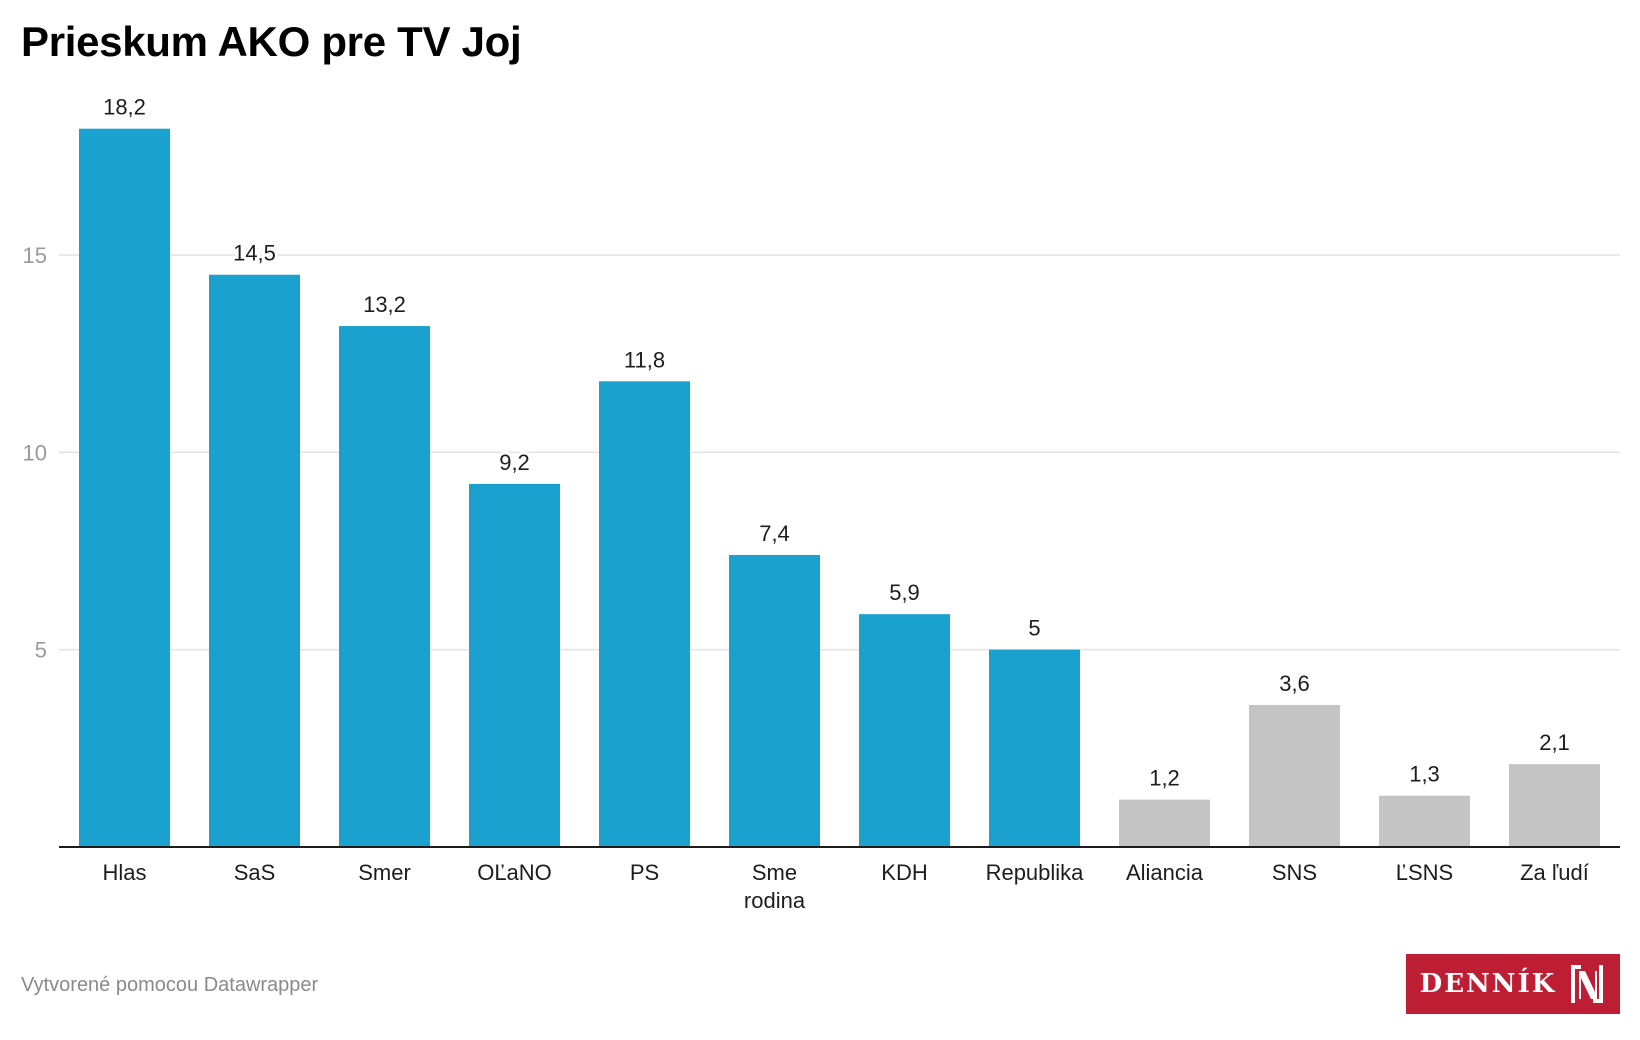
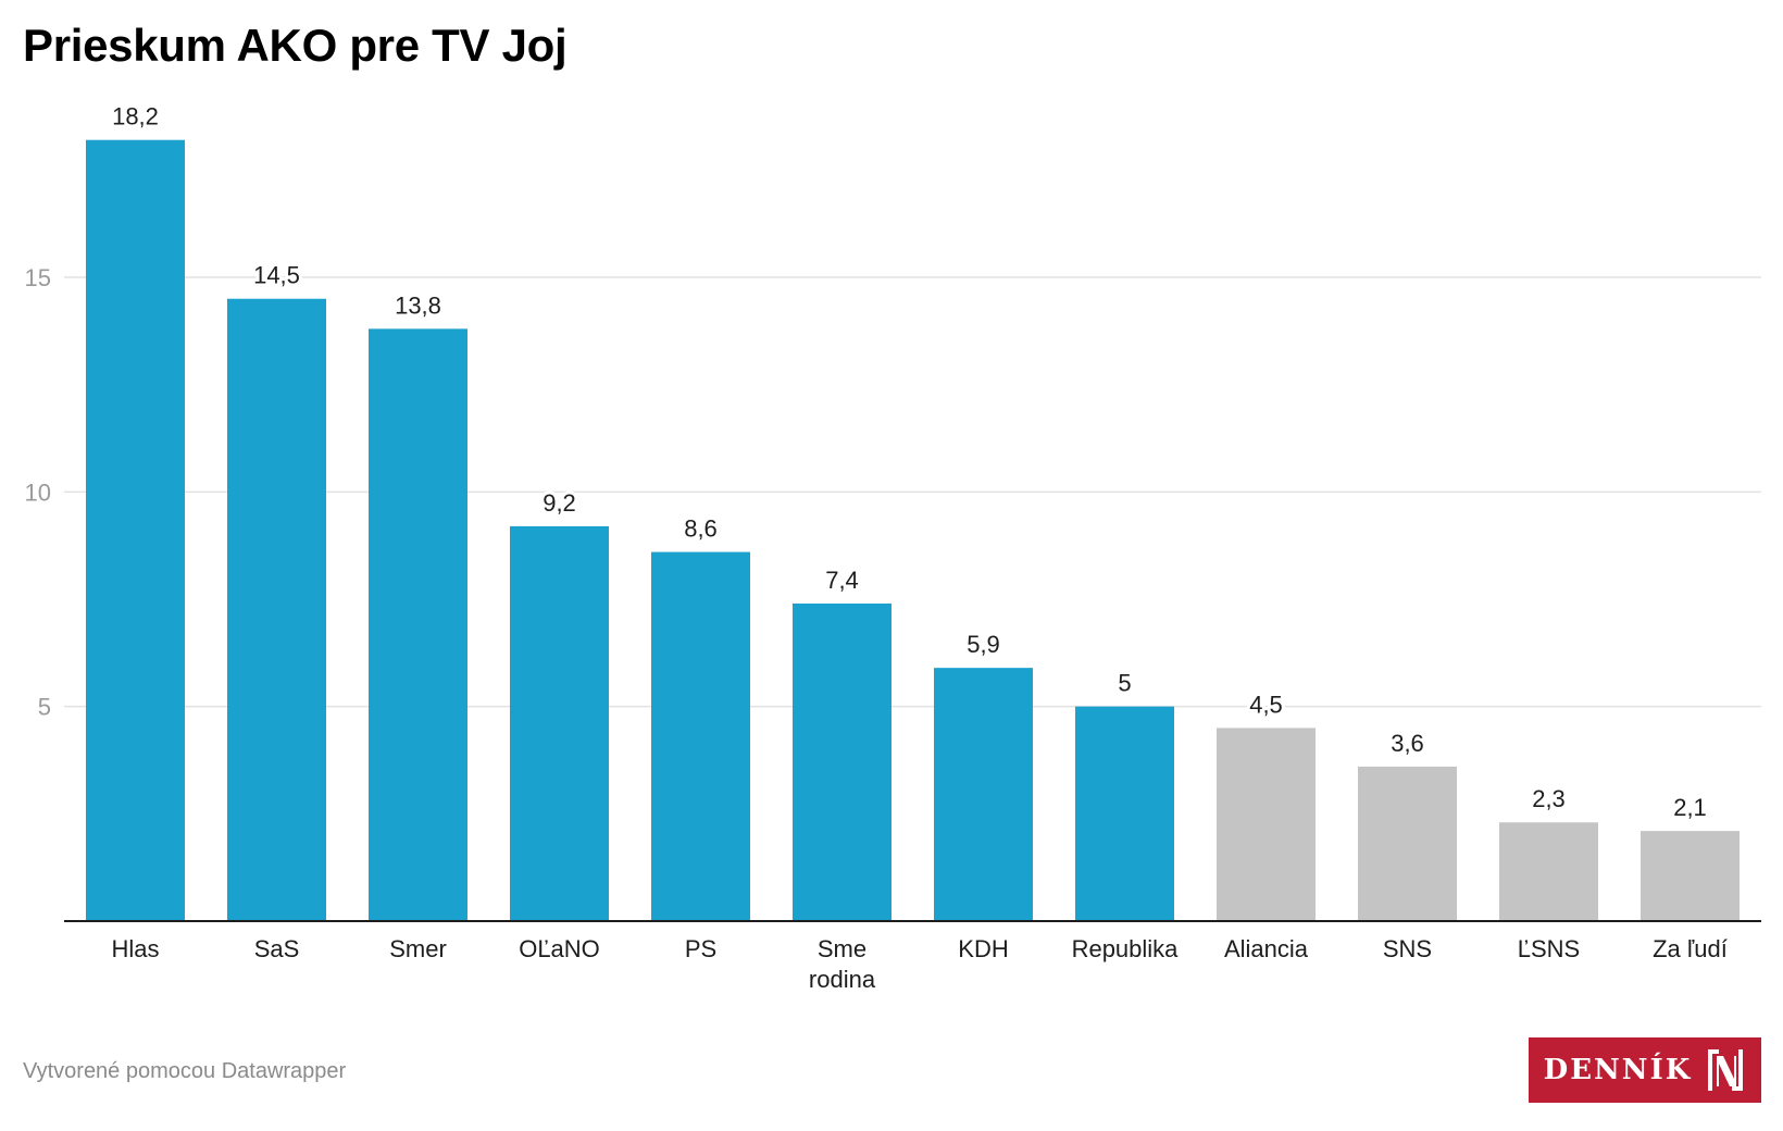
Smer: 13,2 -> 13,8
PS: 11,8 -> 8,6
Aliancia: 1,2 -> 4,5
ĽSNS: 1,3 -> 2,3
